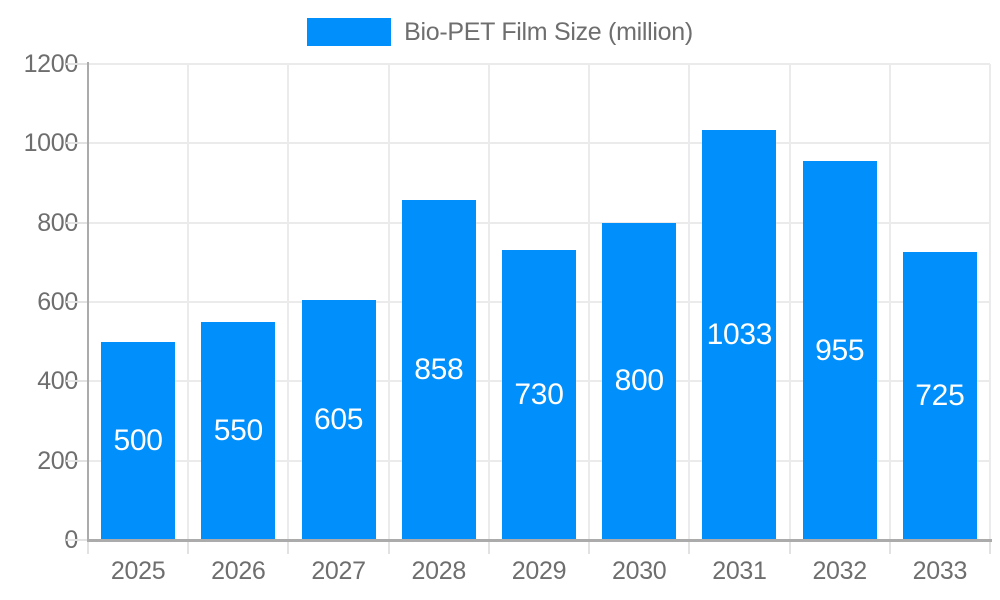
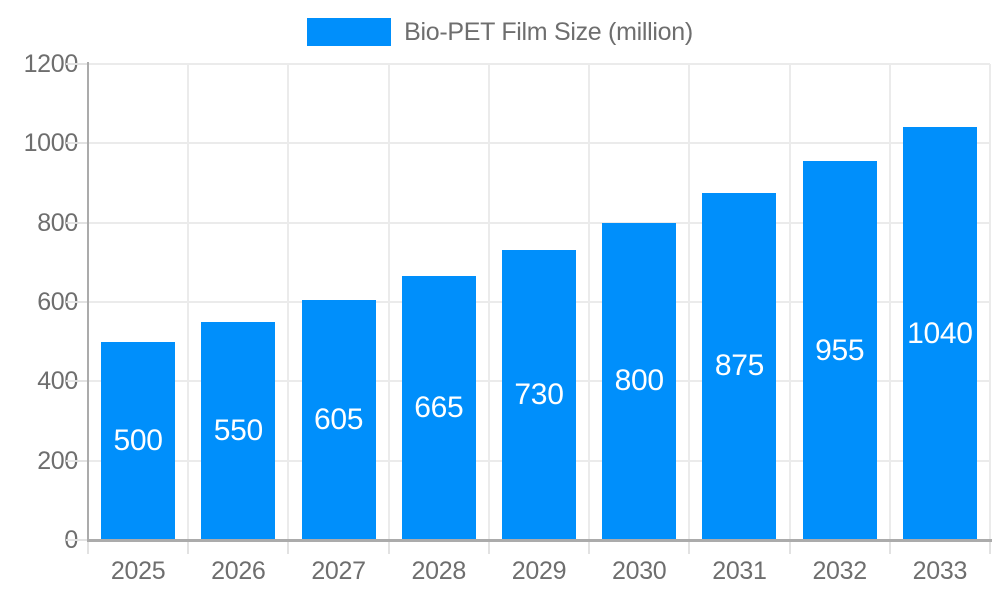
2028: 858 -> 665
2031: 1033 -> 875
2033: 725 -> 1040
